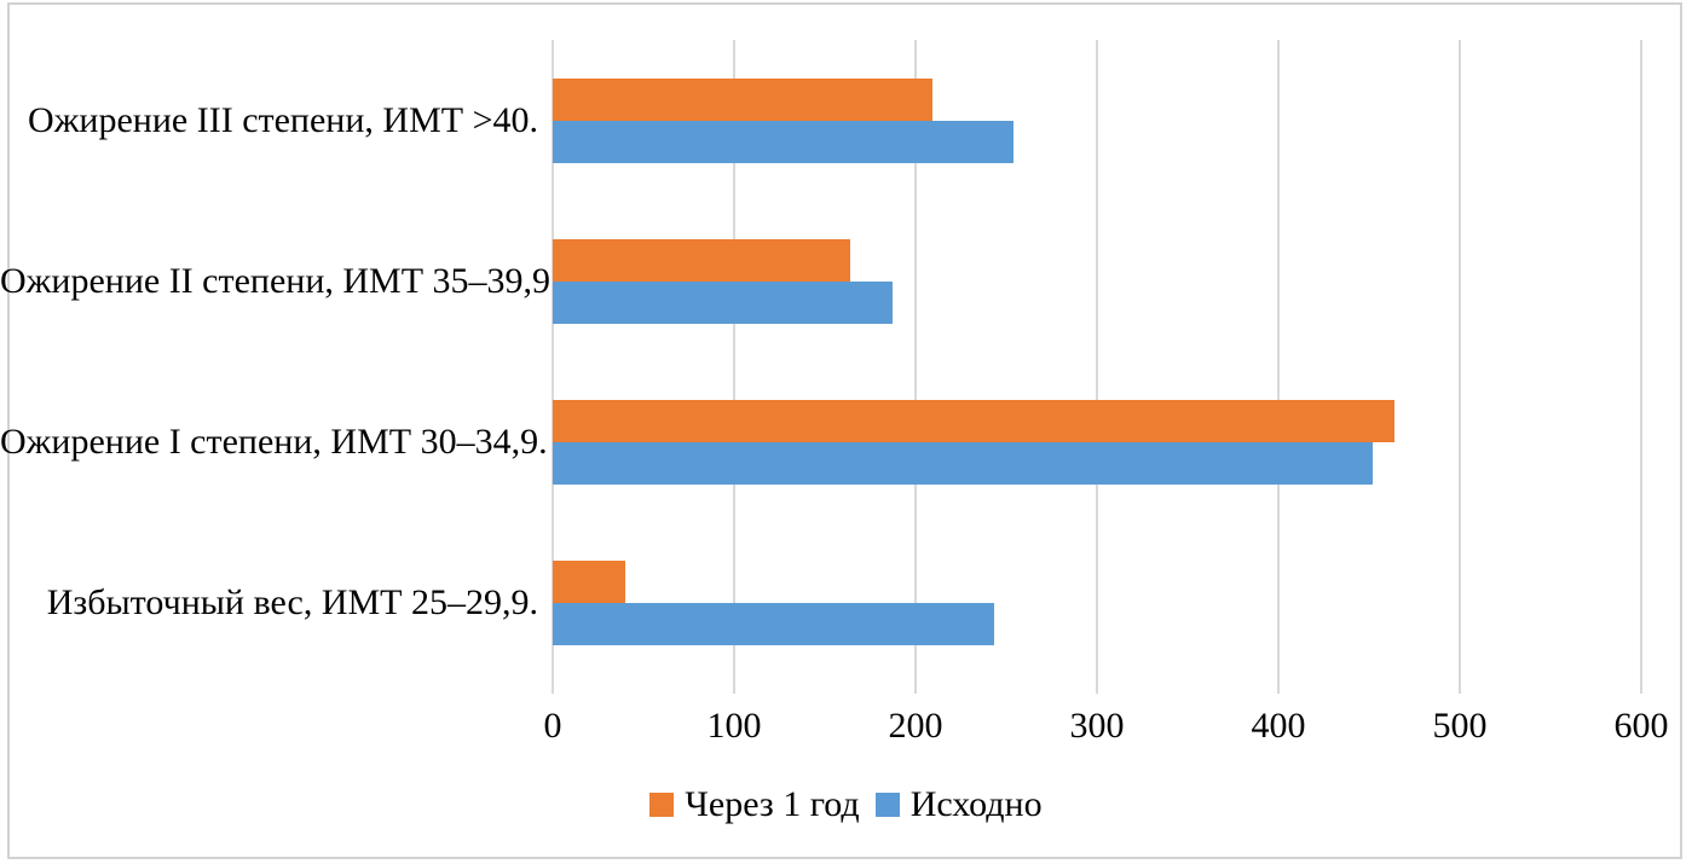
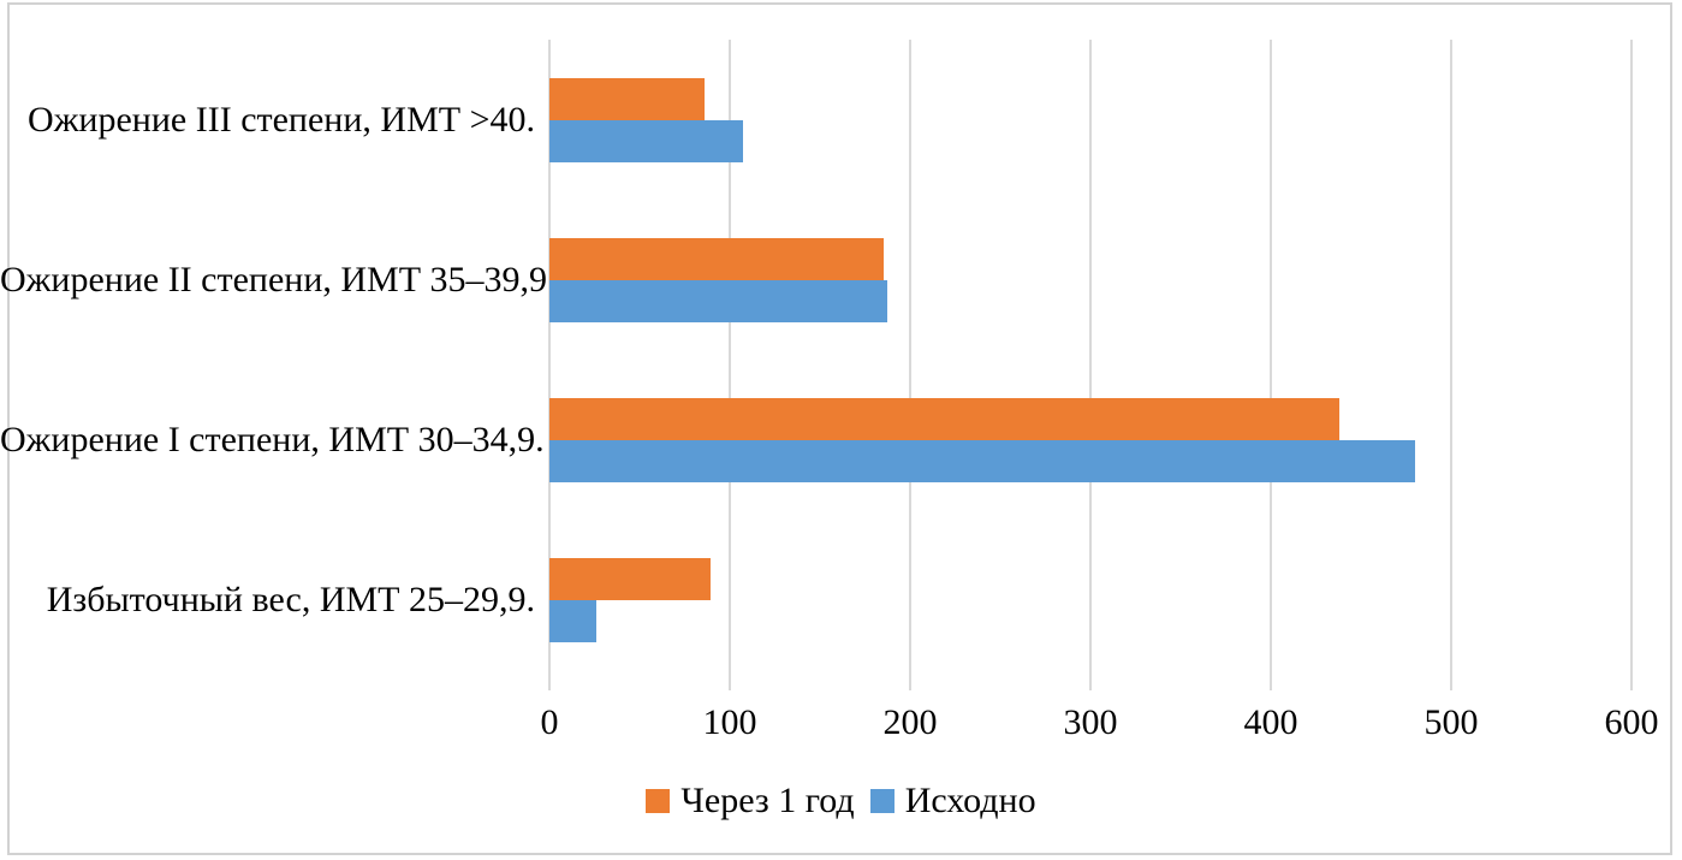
Через 1 год/Ожирение III степени, ИМТ >40.: 209 -> 86
Исходно/Ожирение III степени, ИМТ >40.: 254 -> 107
Через 1 год/Ожирение II степени, ИМТ 35–39,9.: 164 -> 185
Через 1 год/Ожирение I степени, ИМТ 30–34,9.: 464 -> 438
Исходно/Ожирение I степени, ИМТ 30–34,9.: 452 -> 480
Через 1 год/Избыточный вес, ИМТ 25–29,9.: 40 -> 89
Исходно/Избыточный вес, ИМТ 25–29,9.: 243 -> 26
